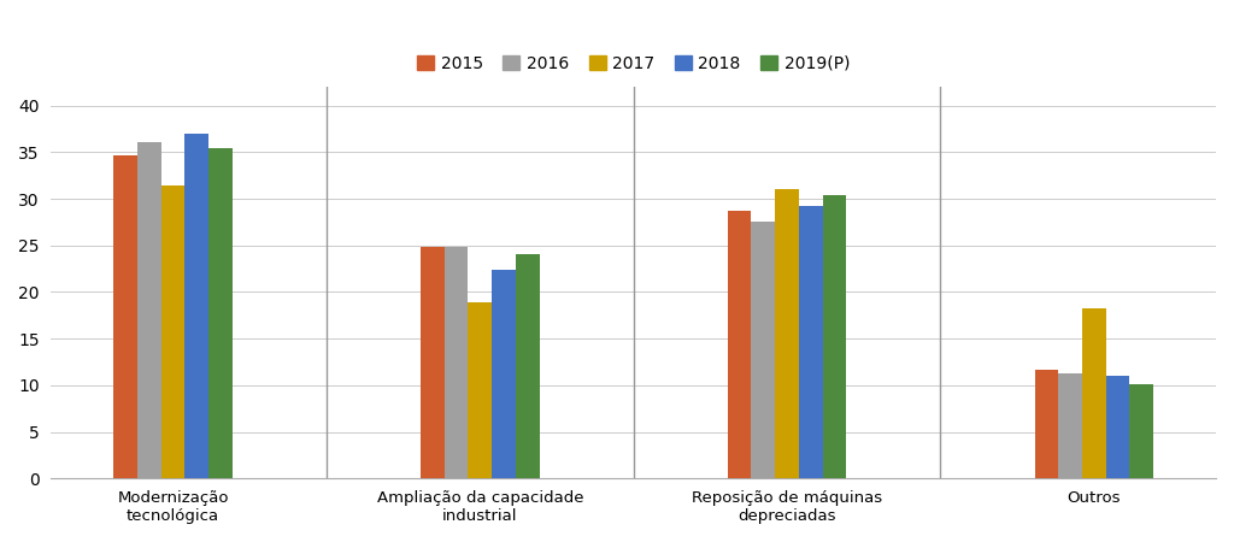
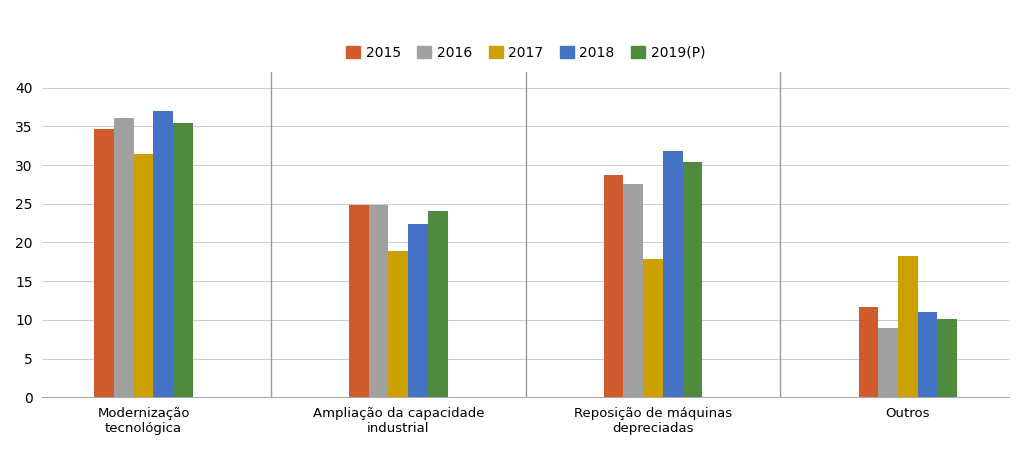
2017/Reposição de máquinas depreciadas: 31.1 -> 17.8
2018/Reposição de máquinas depreciadas: 29.2 -> 31.8
2016/Outros: 11.3 -> 9.0
